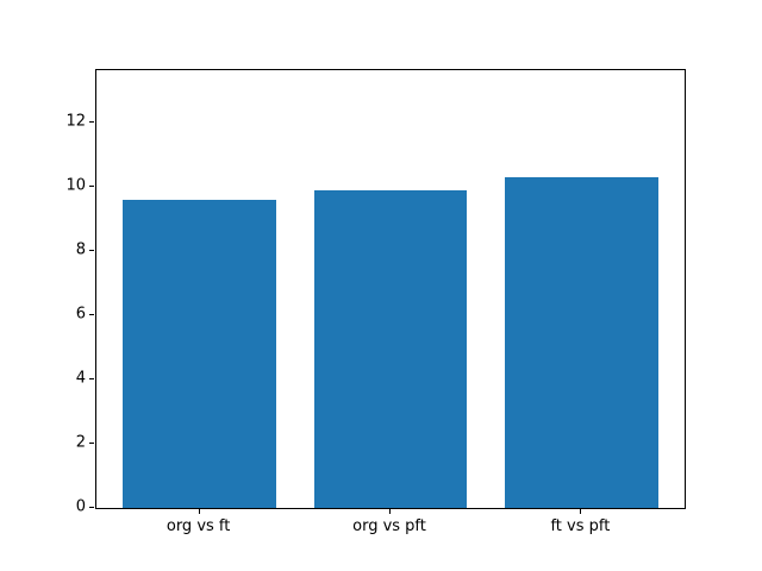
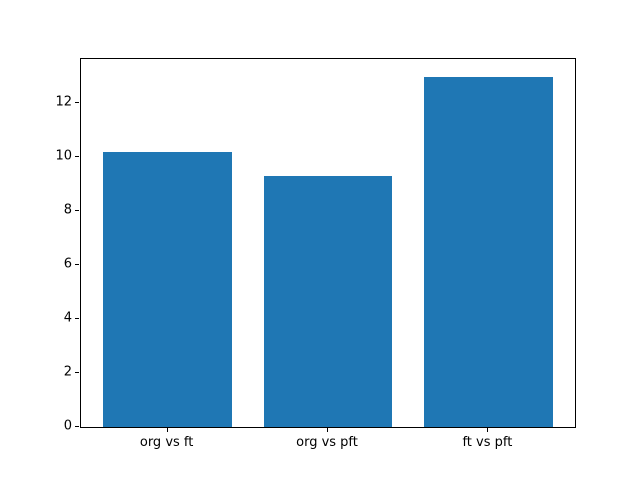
org vs ft: 9.6 -> 10.2
org vs pft: 9.9 -> 9.3
ft vs pft: 10.3 -> 13.0
